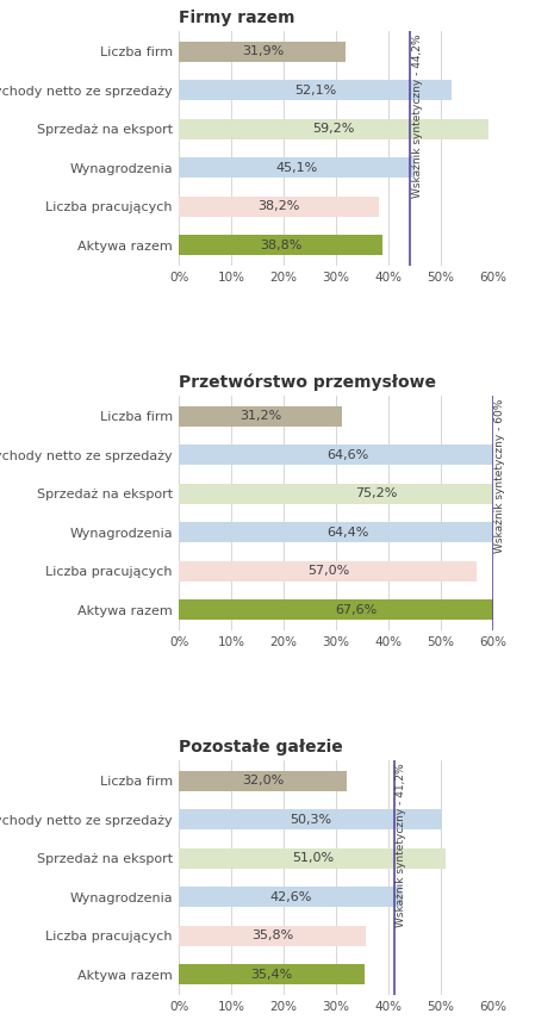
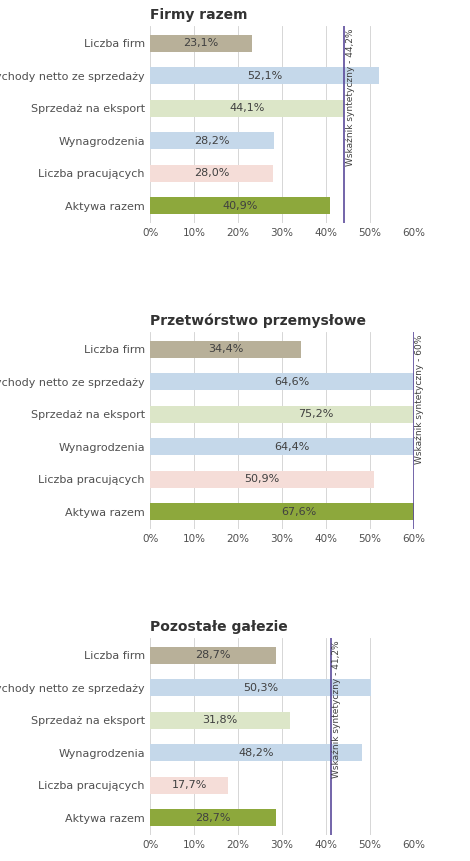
Firmy razem/Liczba firm: 31,9% -> 23,1%
Firmy razem/Sprzedaż na eksport: 59,2% -> 44,1%
Firmy razem/Wynagrodzenia: 45,1% -> 28,2%
Firmy razem/Liczba pracujących: 38,2% -> 28,0%
Firmy razem/Aktywa razem: 38,8% -> 40,9%
Przetwórstwo przemysłowe/Liczba firm: 31,2% -> 34,4%
Przetwórstwo przemysłowe/Liczba pracujących: 57,0% -> 50,9%
Pozostałe gałezie/Liczba firm: 32,0% -> 28,7%
Pozostałe gałezie/Sprzedaż na eksport: 51,0% -> 31,8%
Pozostałe gałezie/Wynagrodzenia: 42,6% -> 48,2%
Pozostałe gałezie/Liczba pracujących: 35,8% -> 17,7%
Pozostałe gałezie/Aktywa razem: 35,4% -> 28,7%
